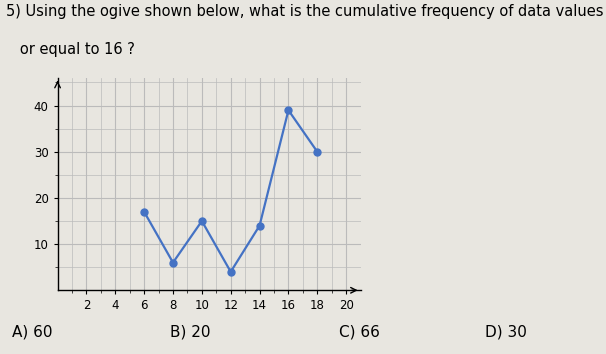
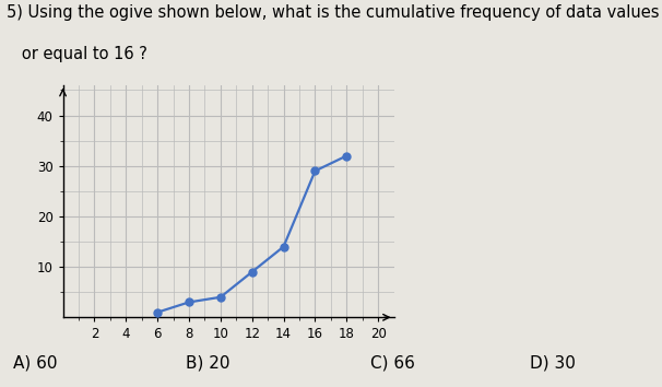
6: 17 -> 1
8: 6 -> 3
10: 15 -> 4
12: 4 -> 9
16: 39 -> 29
18: 30 -> 32
